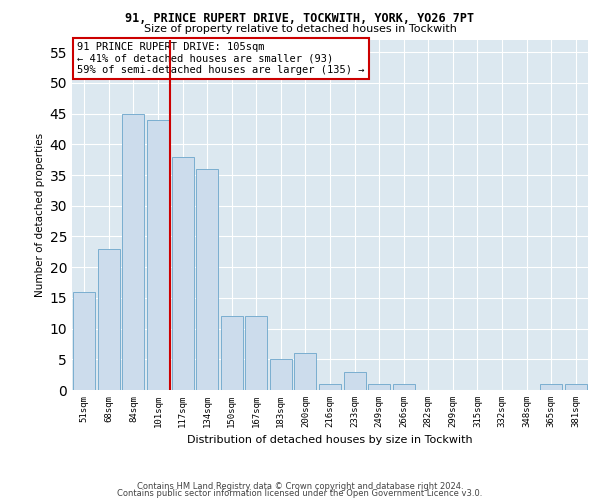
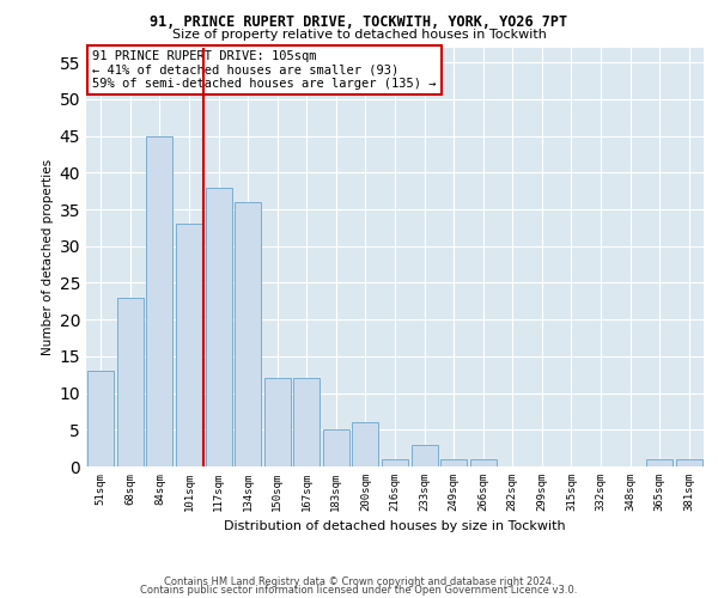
51sqm: 16 -> 13
101sqm: 44 -> 33
